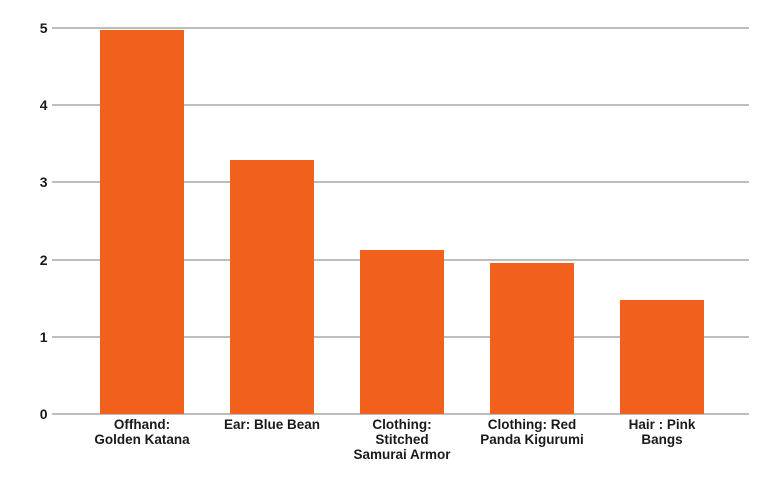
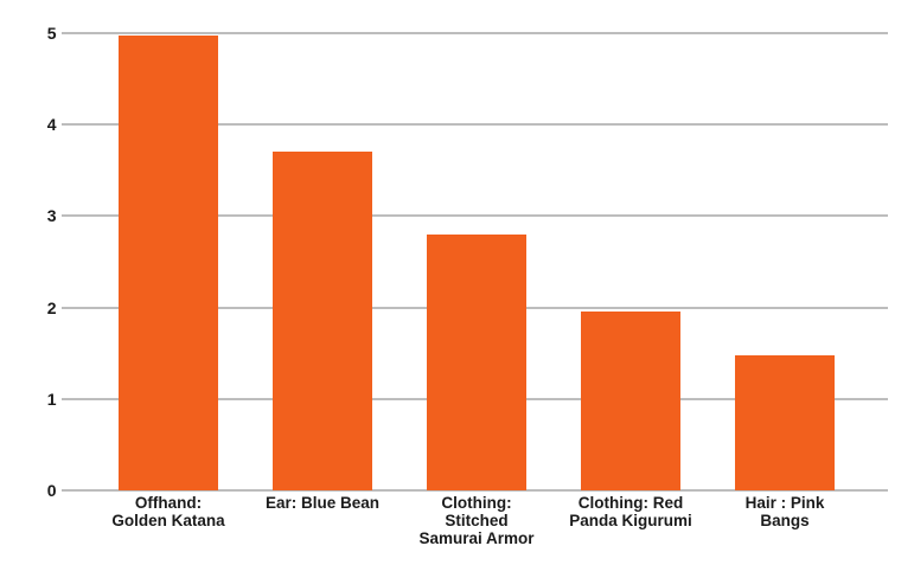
Ear: Blue Bean: 3.3 -> 3.7
Clothing: Stitched Samurai Armor: 2.1 -> 2.8
